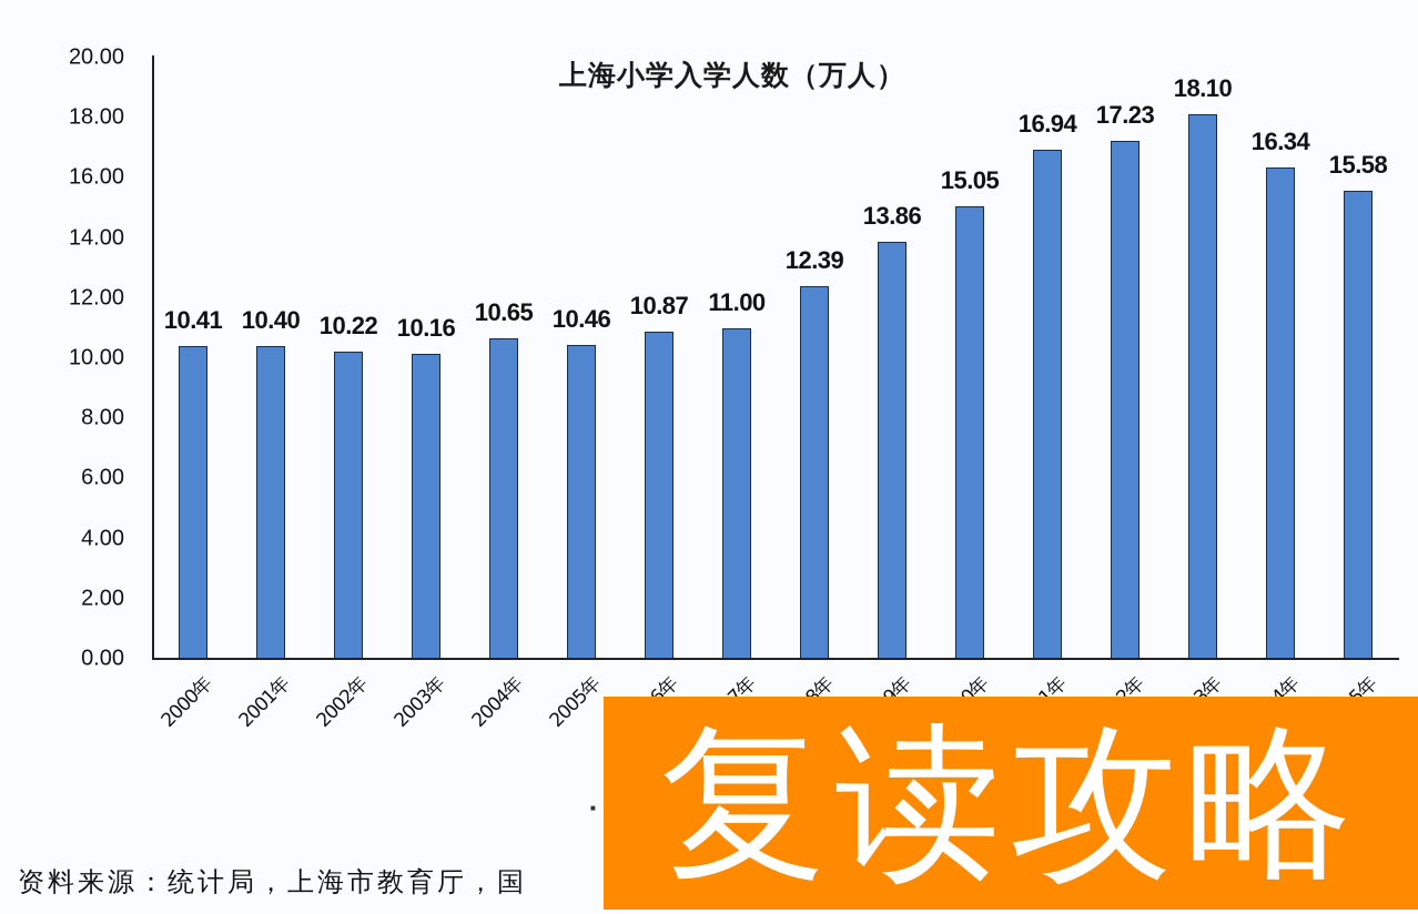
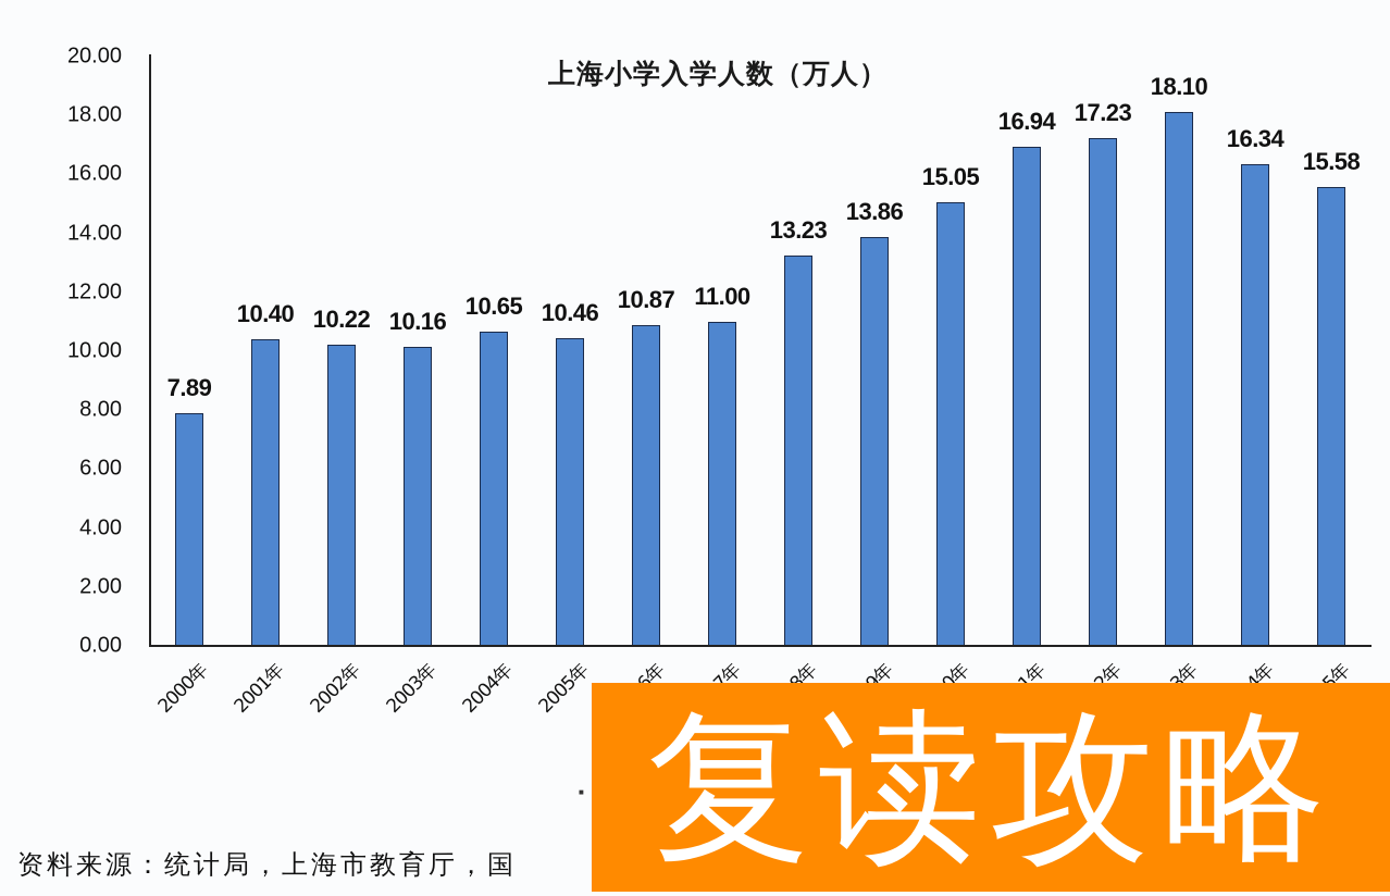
2000年: 10.41 -> 7.89
2008年: 12.39 -> 13.23
